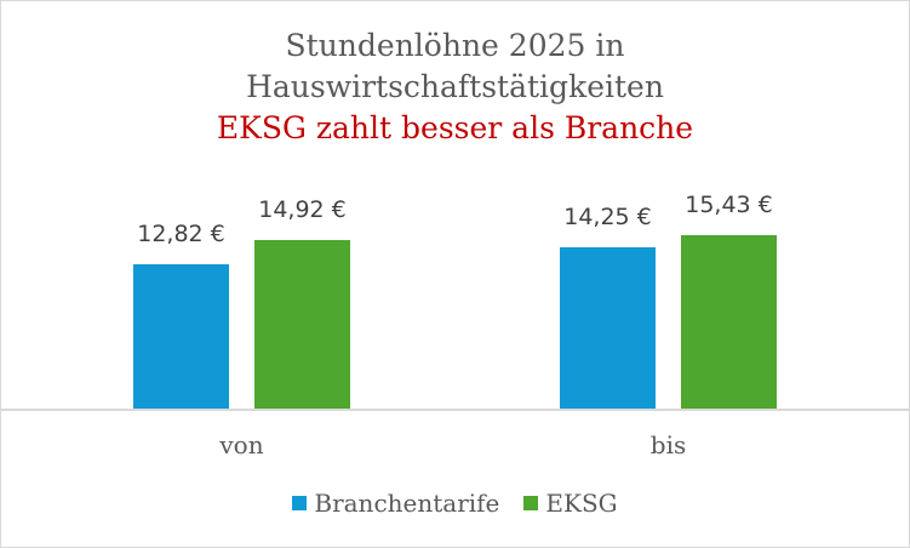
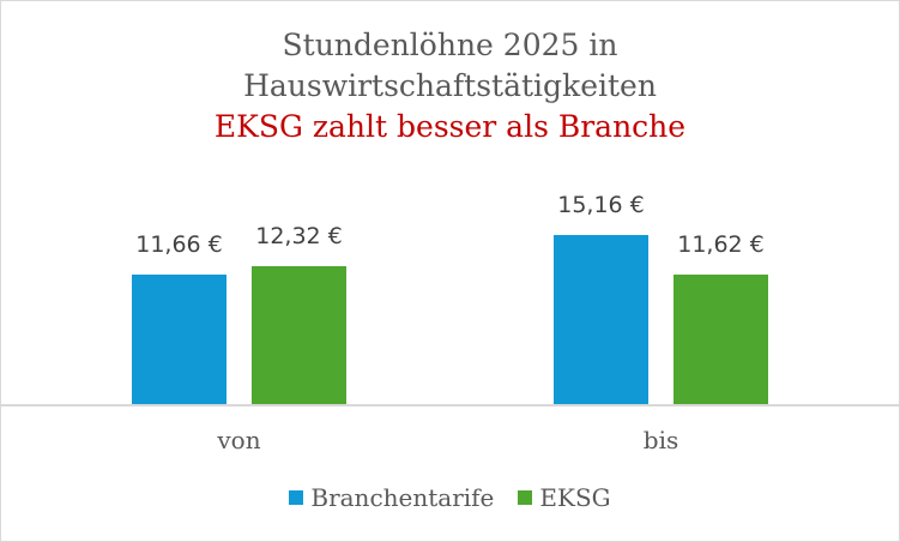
Branchentarife/von: 12,82 -> 11,66
EKSG/von: 14,92 -> 12,32
Branchentarife/bis: 14,25 -> 15,16
EKSG/bis: 15,43 -> 11,62
